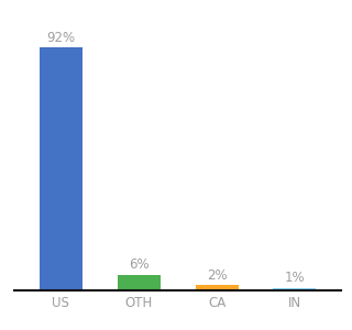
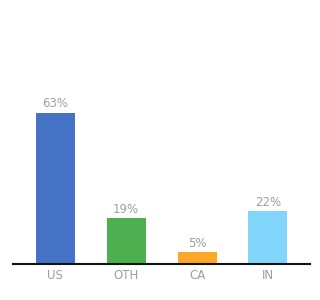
US: 92% -> 63%
OTH: 6% -> 19%
CA: 2% -> 5%
IN: 1% -> 22%
